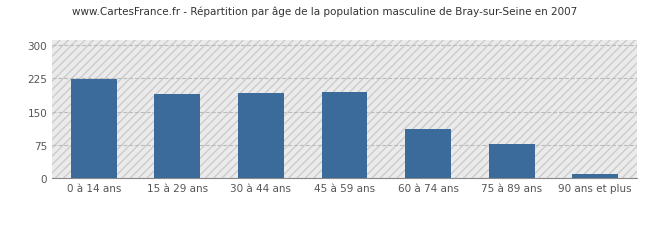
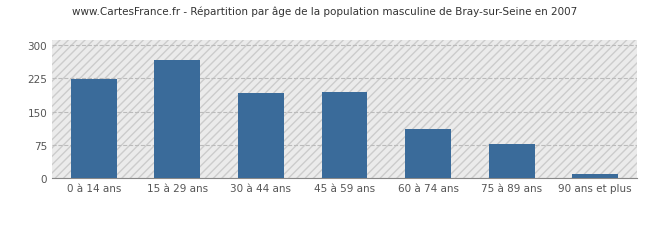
15 à 29 ans: 190 -> 265
